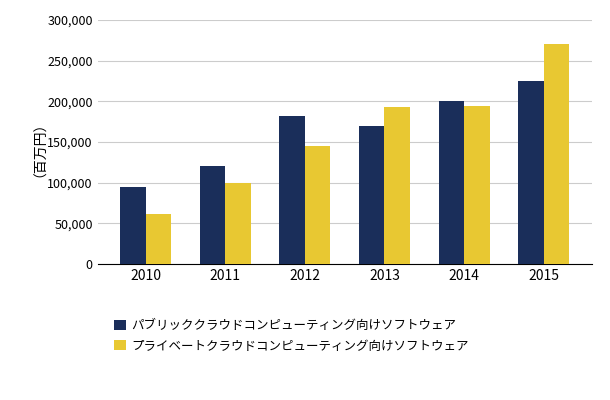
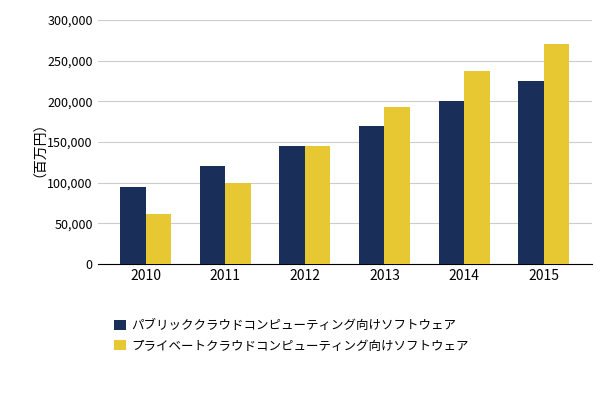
パブリッククラウドコンピューティング向けソフトウェア/2012: 182,000 -> 145,000
プライベートクラウドコンピューティング向けソフトウェア/2014: 194,000 -> 237,000
